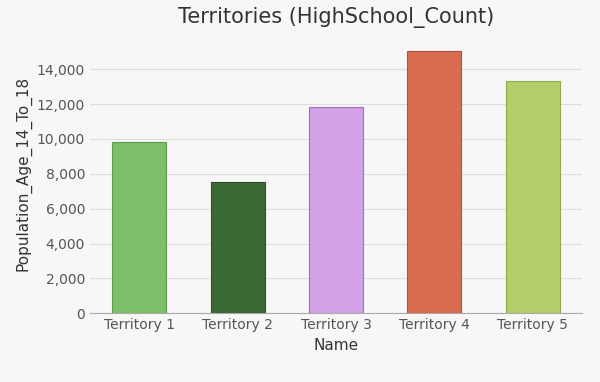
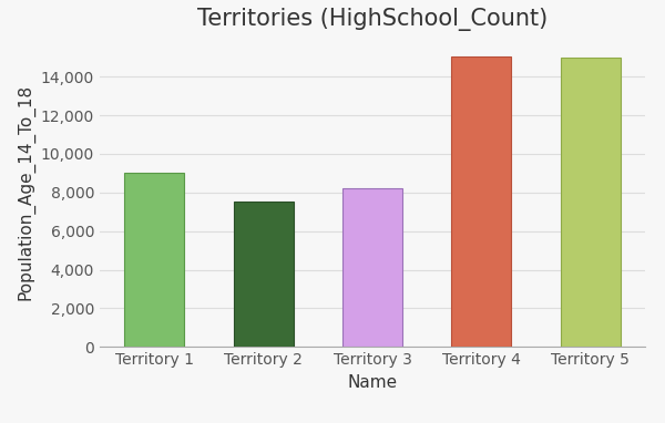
Territory 1: 9,800 -> 9,000
Territory 3: 11,800 -> 8,200
Territory 5: 13,300 -> 15,000
